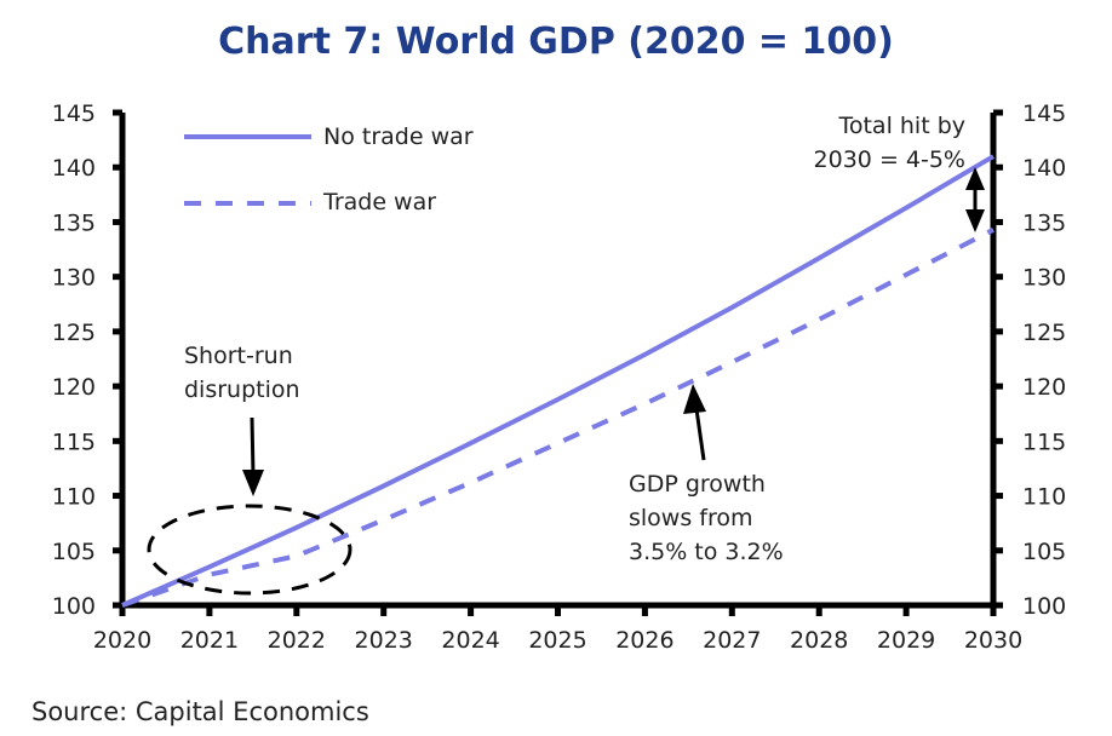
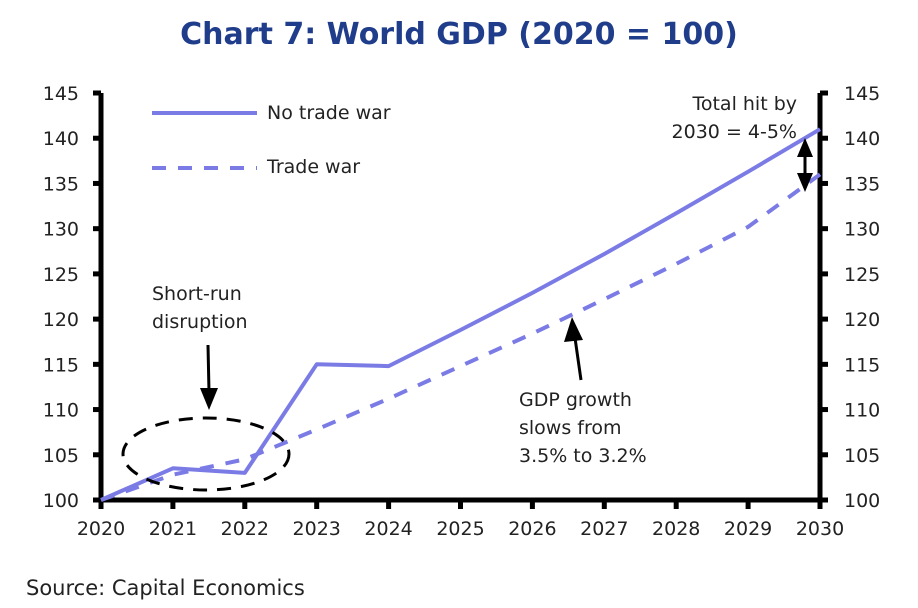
No trade war/2022: 107 -> 103
No trade war/2023: 111 -> 115
Trade war/2030: 134 -> 136
